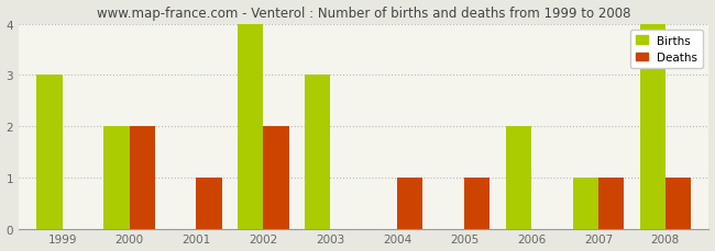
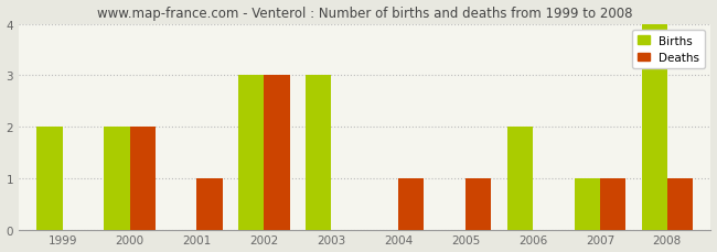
Births/1999: 3 -> 2
Births/2002: 4 -> 3
Deaths/2002: 2 -> 3
